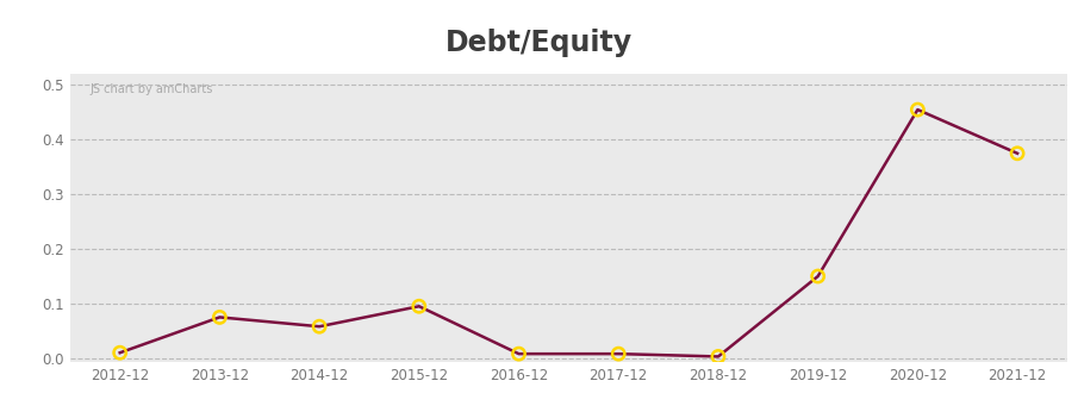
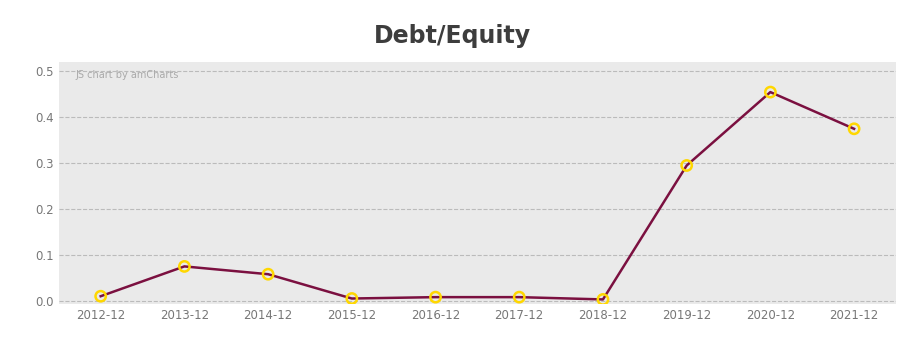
2015-12: 0.095 -> 0.005
2019-12: 0.150 -> 0.295
